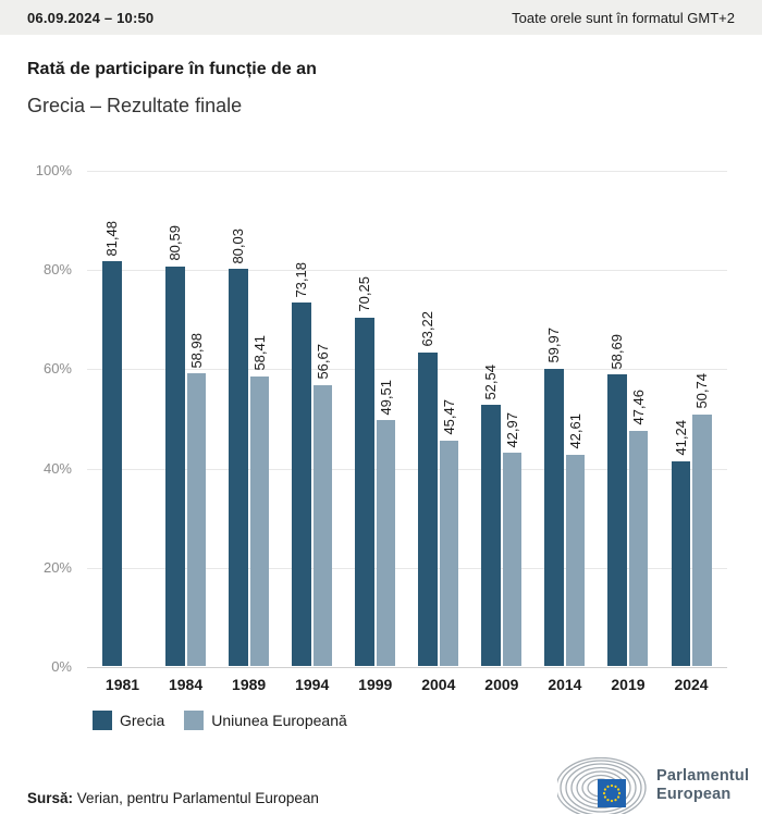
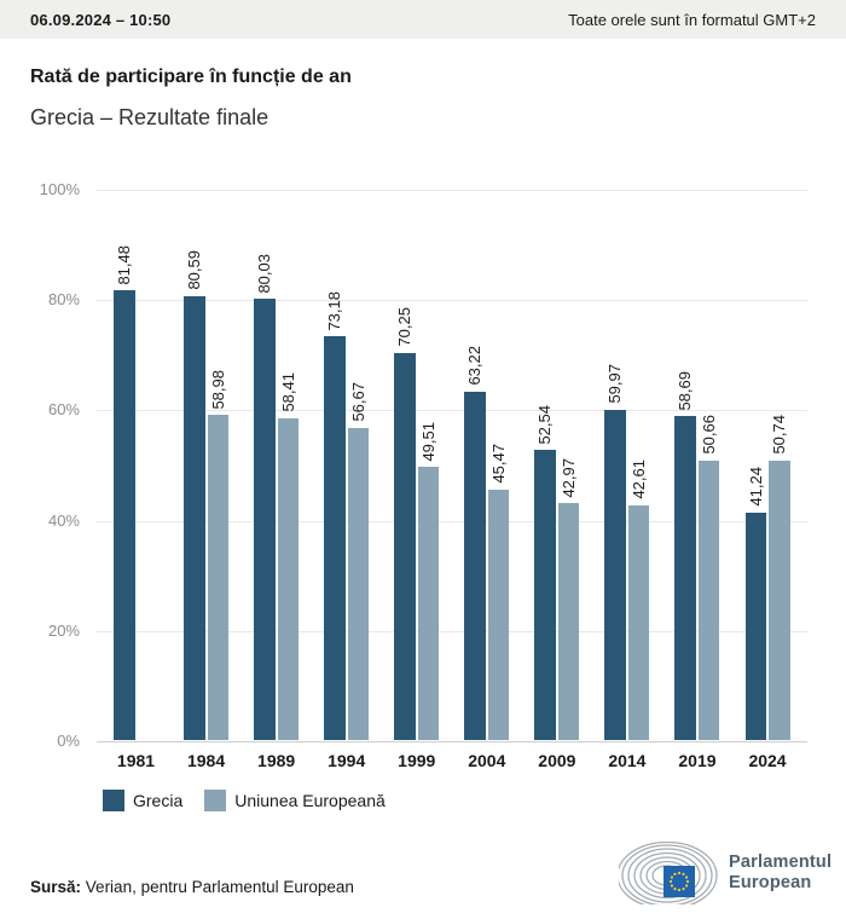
Uniunea Europeană/2019: 47,46 -> 50,66
